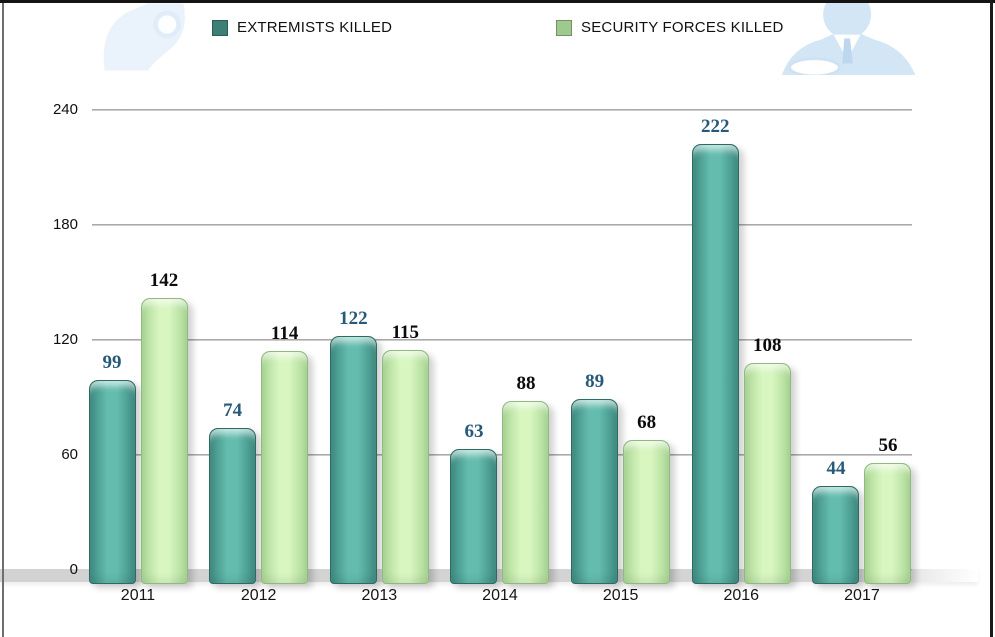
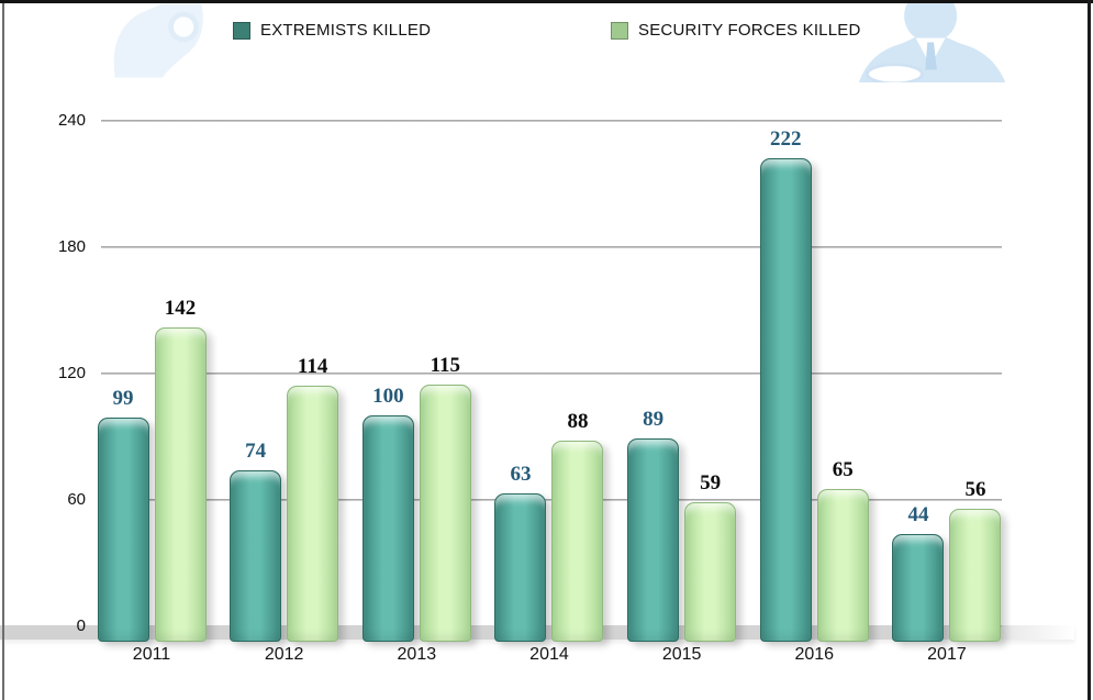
EXTREMISTS KILLED/2013: 122 -> 100
SECURITY FORCES KILLED/2015: 68 -> 59
SECURITY FORCES KILLED/2016: 108 -> 65
